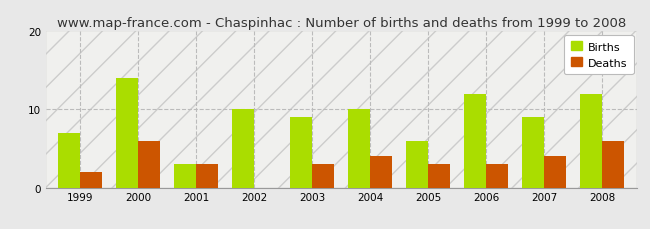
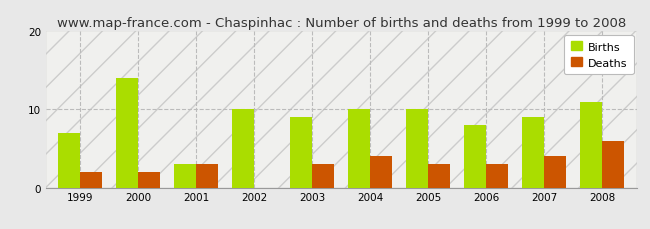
Deaths/2000: 6 -> 2
Births/2005: 6 -> 10
Births/2006: 12 -> 8
Births/2008: 12 -> 11
